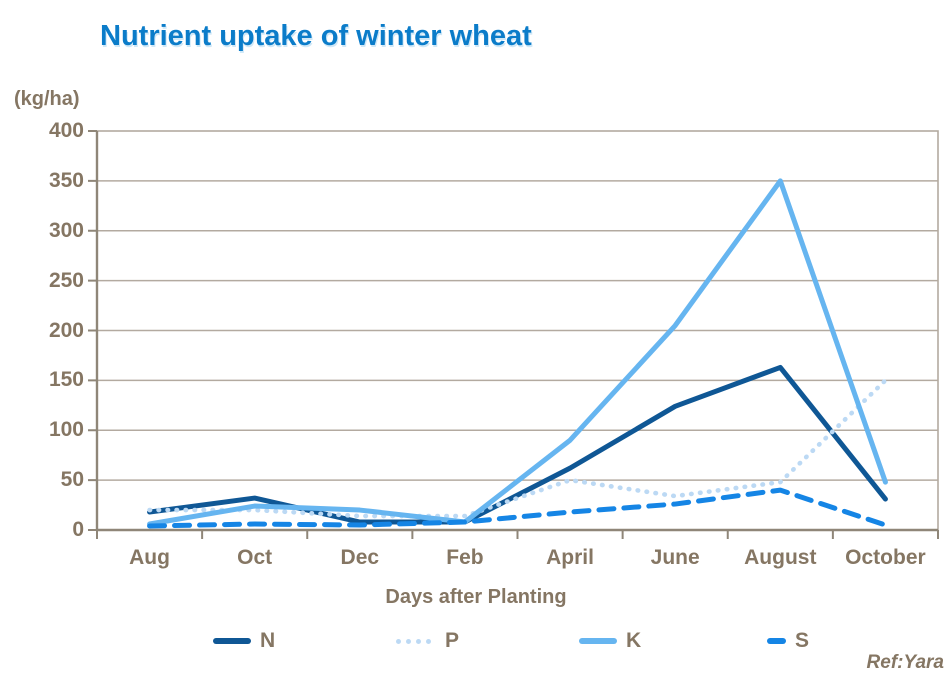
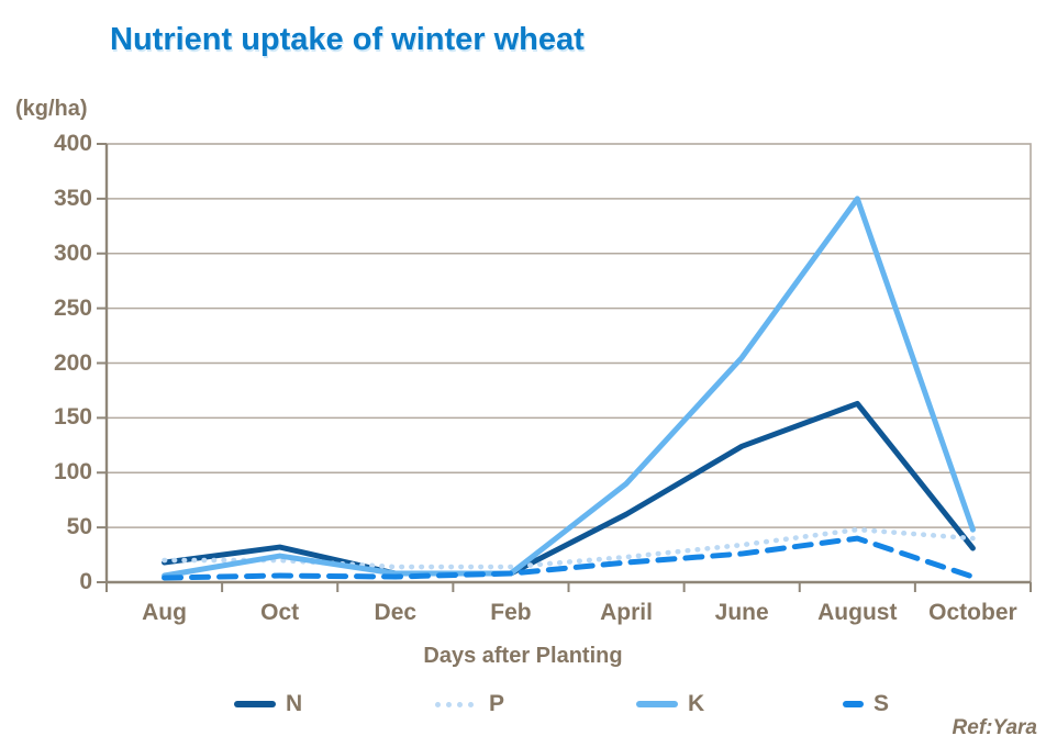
K/Dec: 20 -> 10
P/April: 50 -> 20
P/October: 150 -> 40
